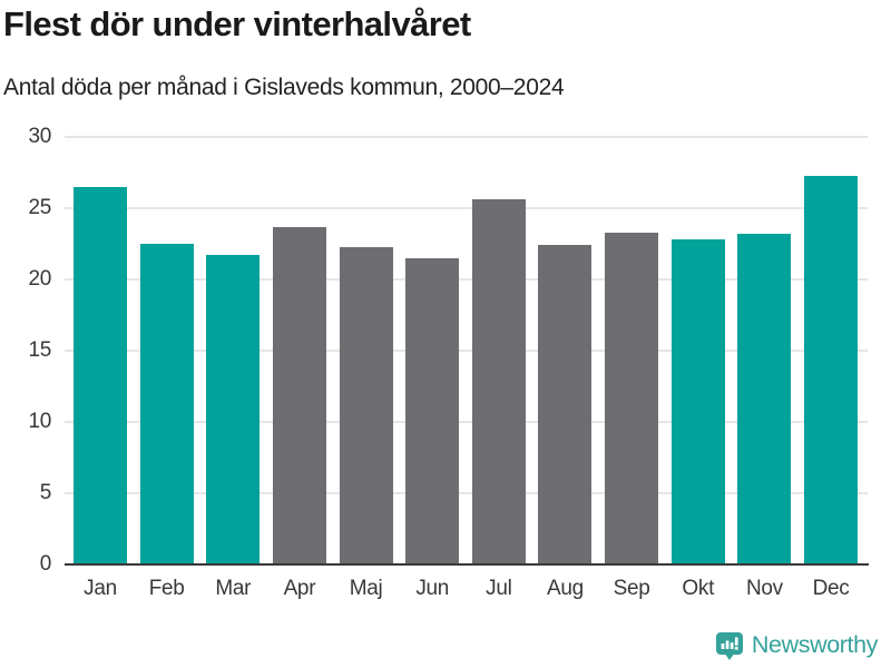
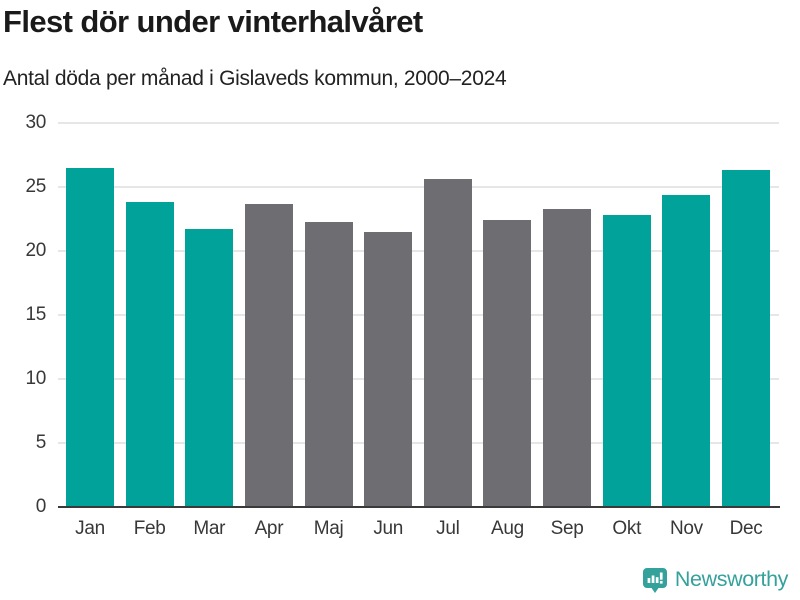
Feb: 22.5 -> 23.8
Nov: 23.2 -> 24.4
Dec: 27.3 -> 26.3
